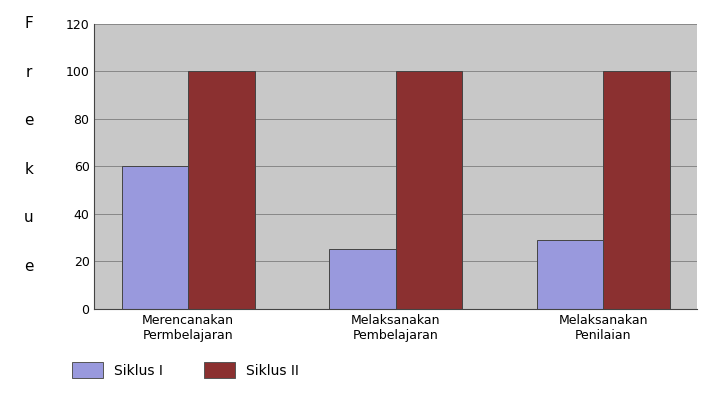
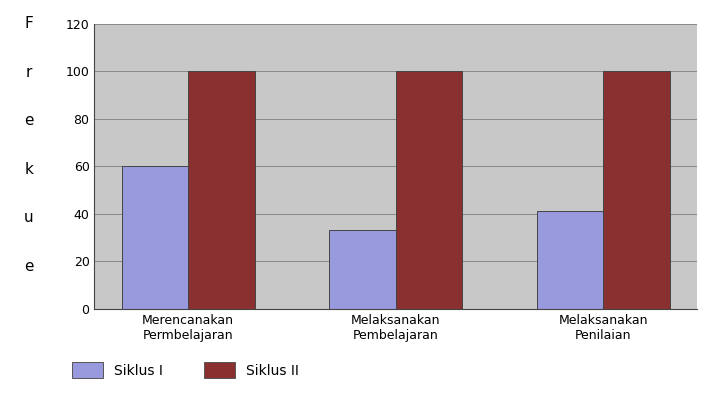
Siklus I/Melaksanakan Pembelajaran: 25 -> 33
Siklus I/Melaksanakan Penilaian: 29 -> 41
